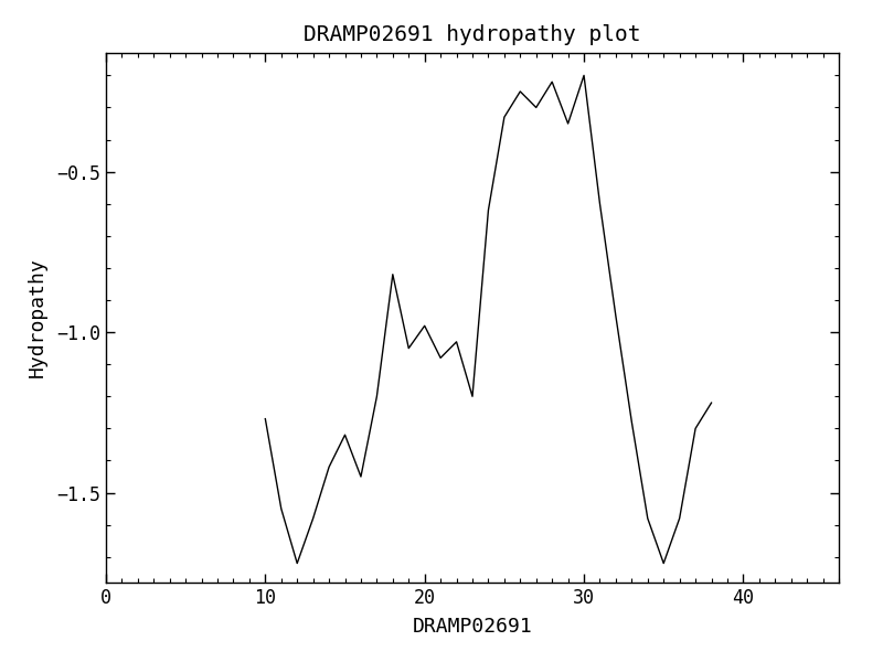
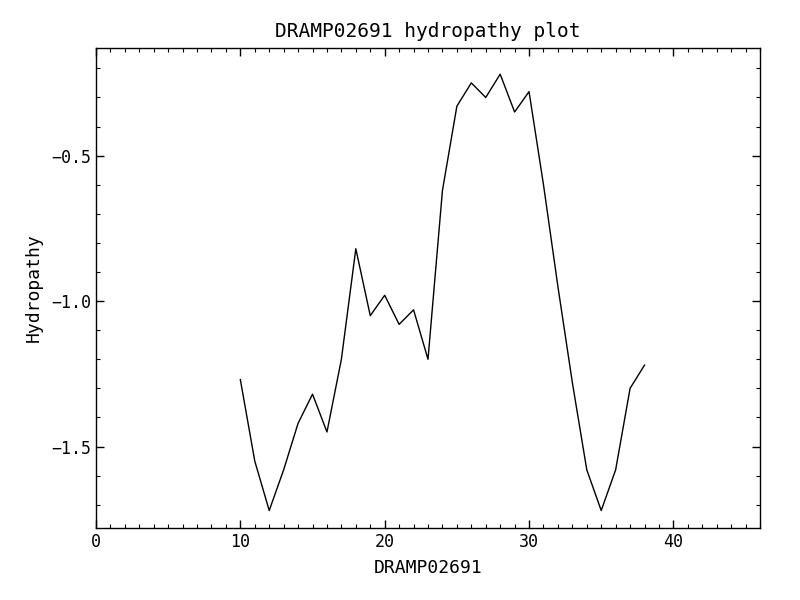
30: -0.20 -> -0.28
